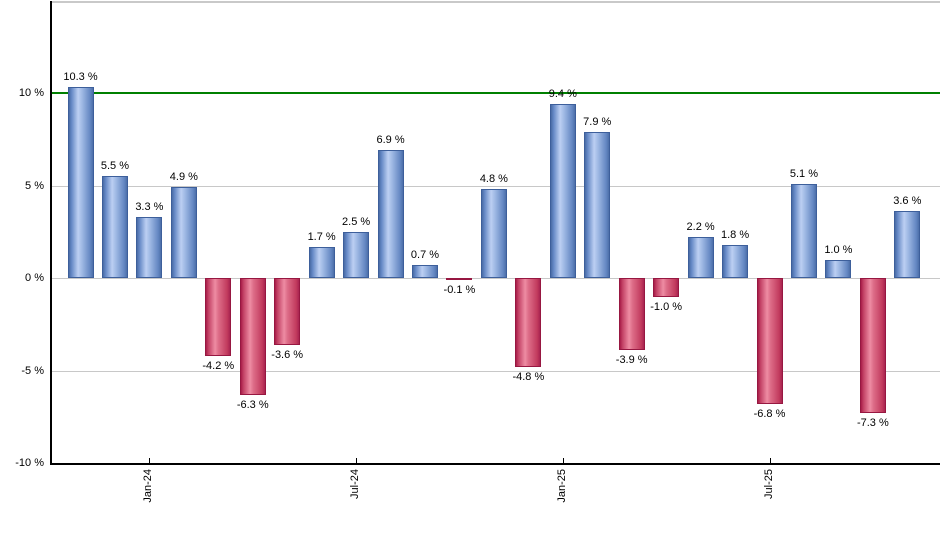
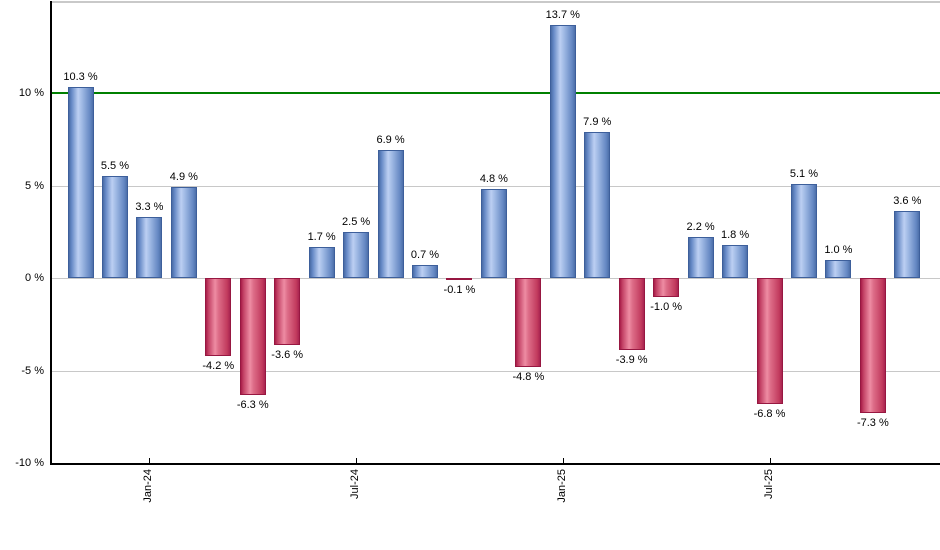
Jan-25: 9.4 -> 13.7
